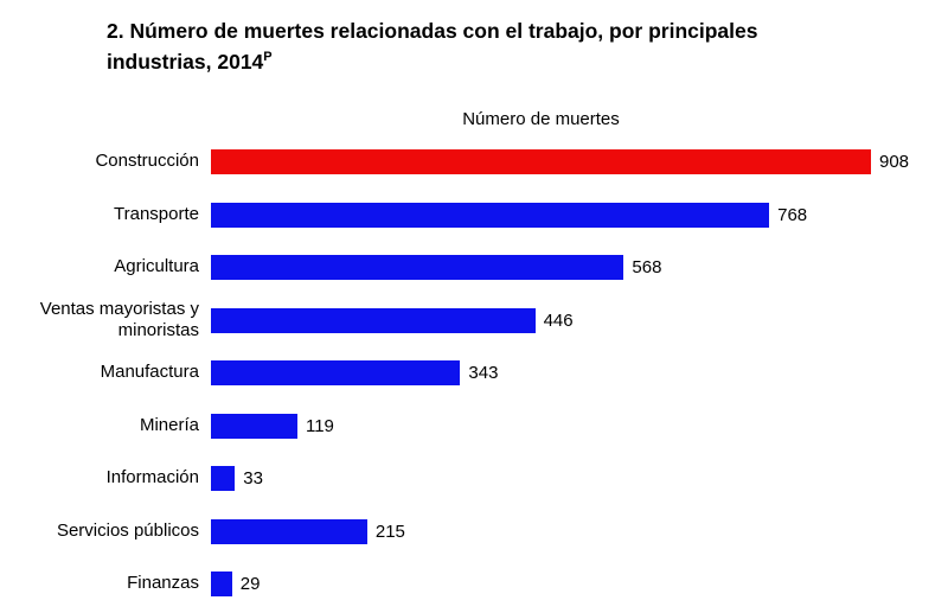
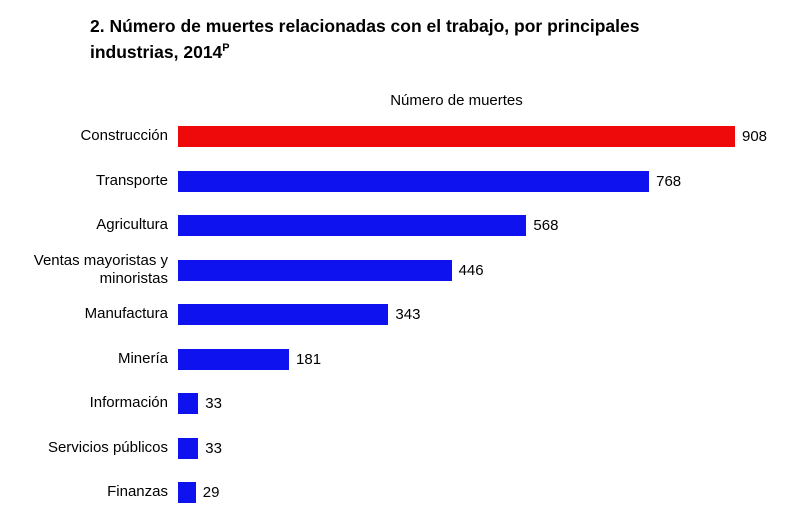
Minería: 119 -> 181
Servicios públicos: 215 -> 33
